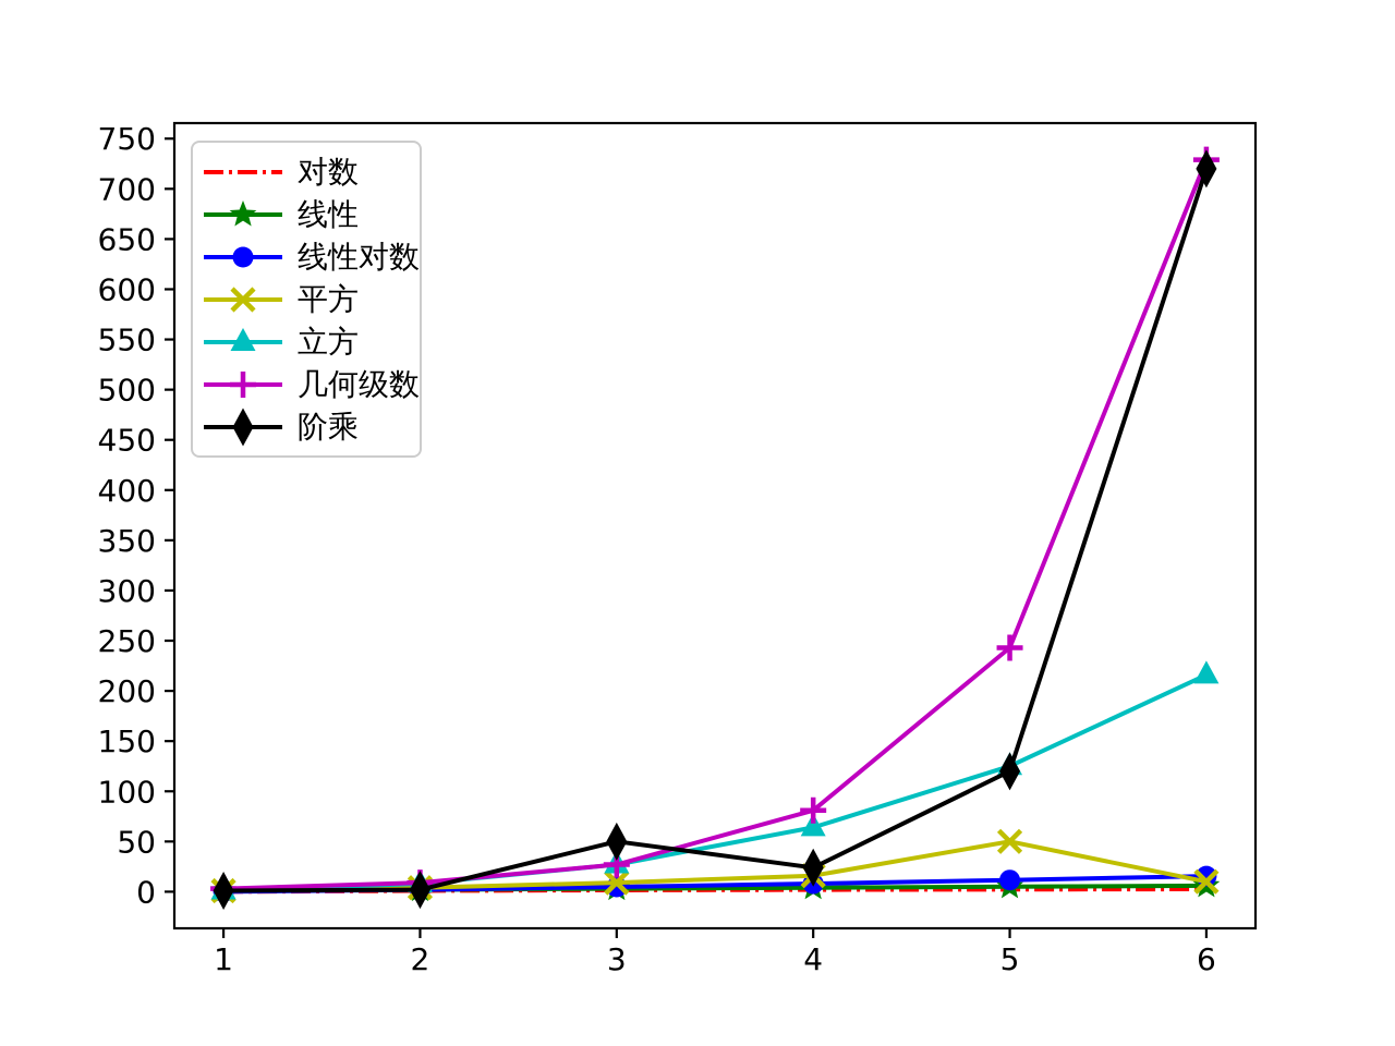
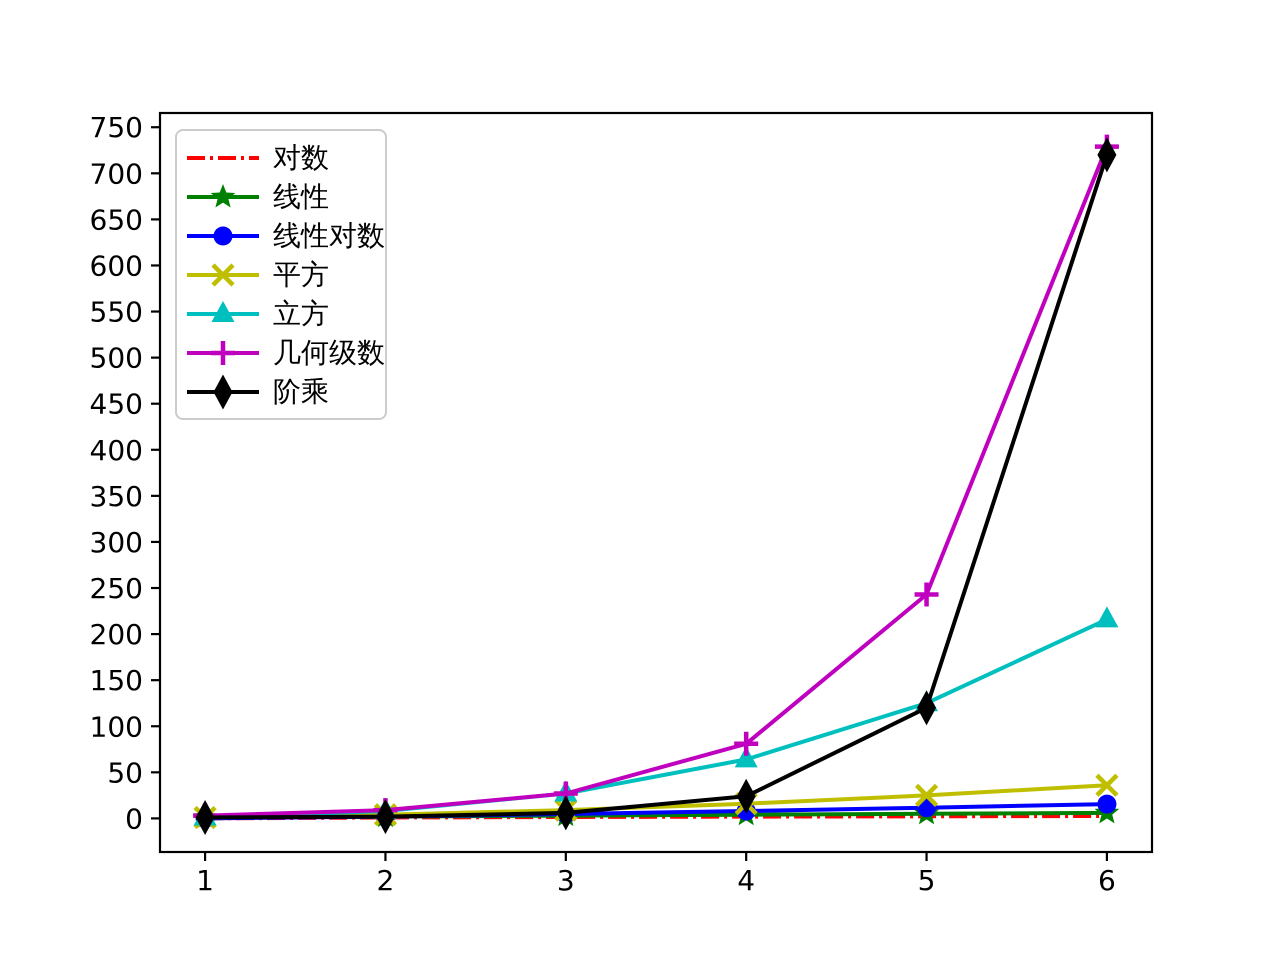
阶乘/3: 50 -> 10
平方/5: 50 -> 20
平方/6: 10 -> 40
